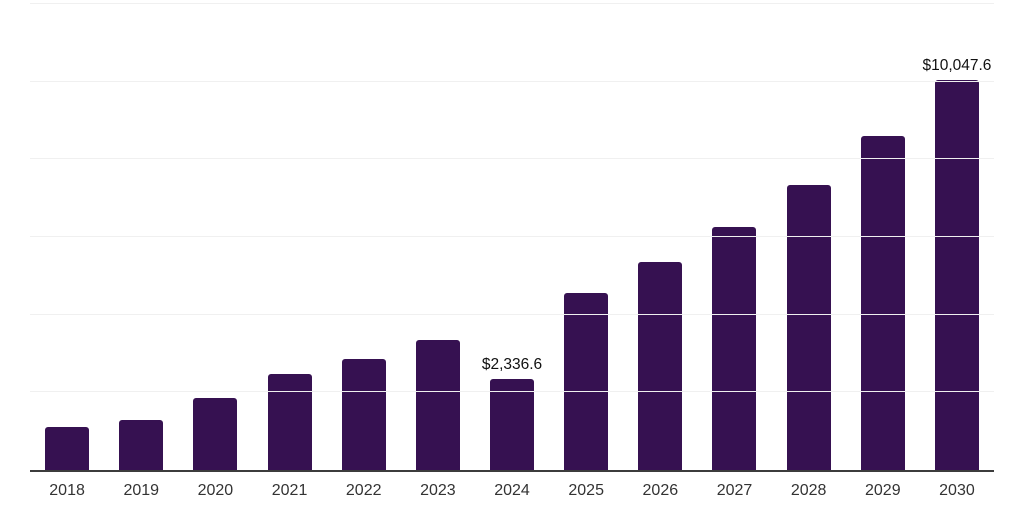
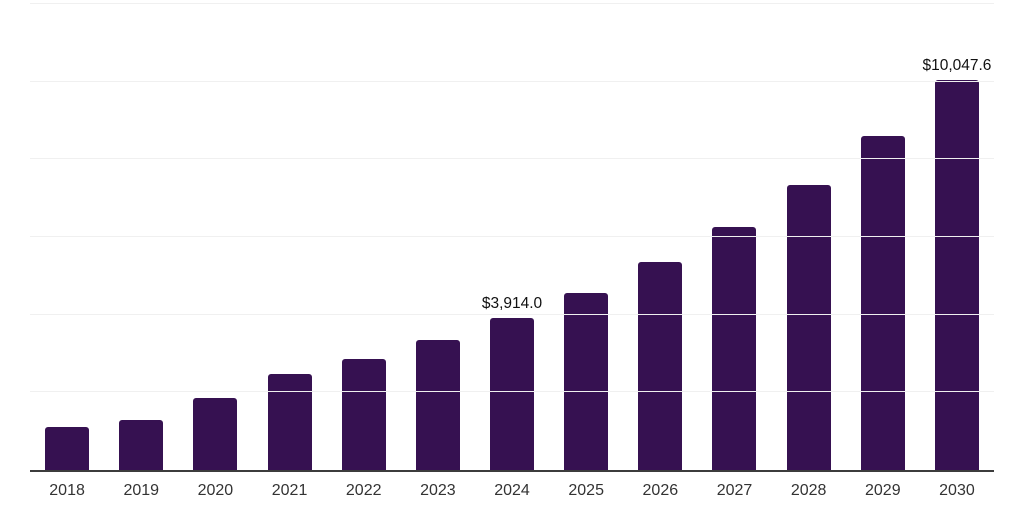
2024: $2,336.6 -> $3,914.0
